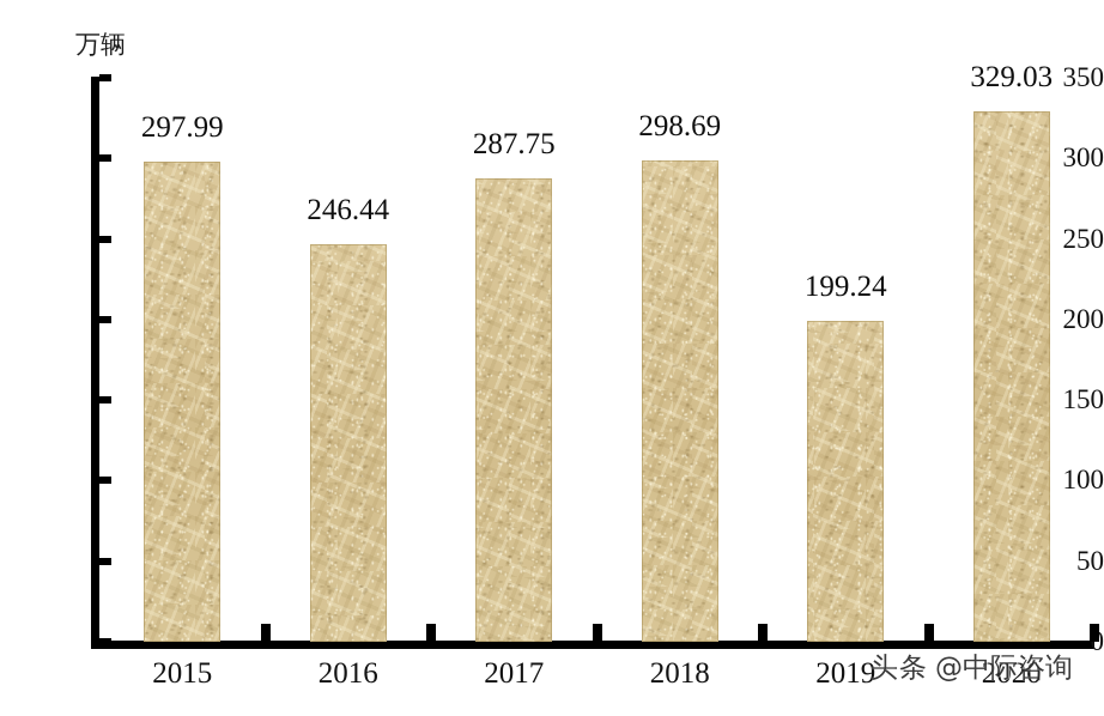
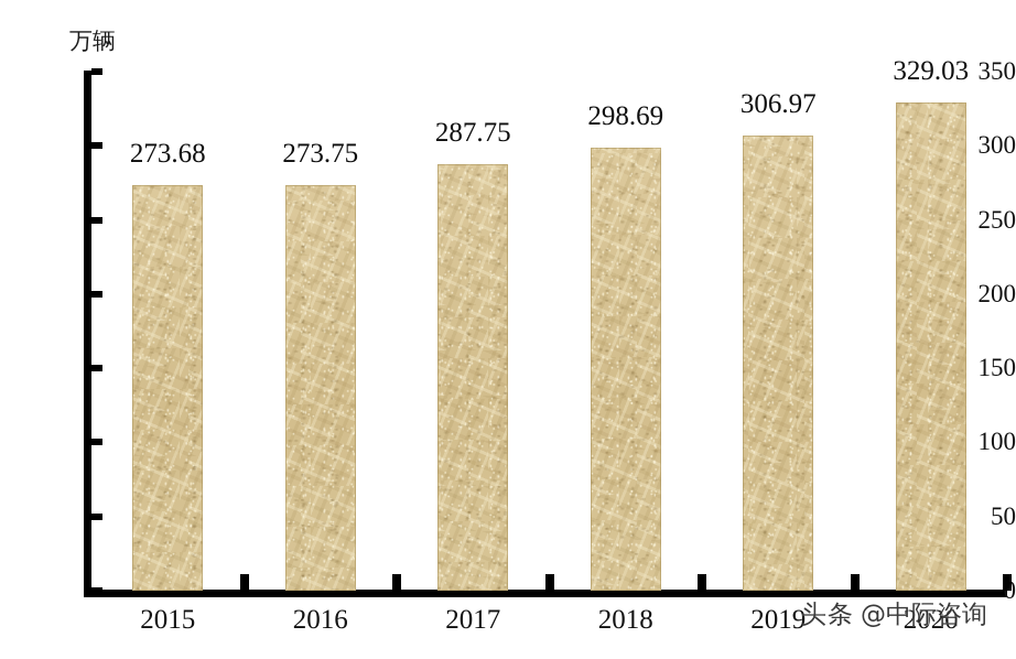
2015: 297.99 -> 273.68
2016: 246.44 -> 273.75
2019: 199.24 -> 306.97
